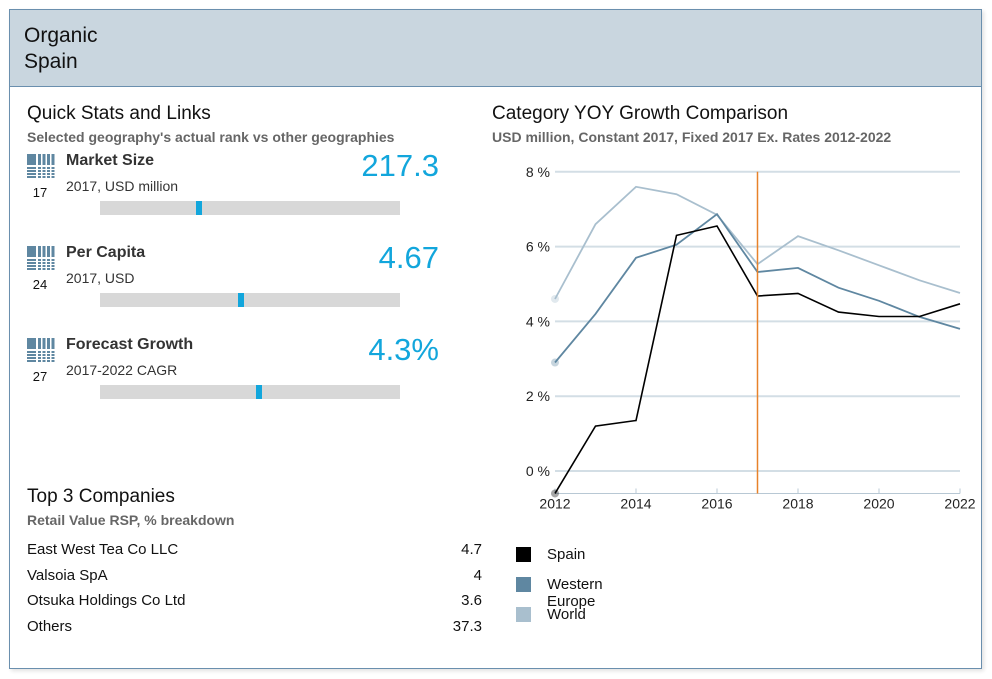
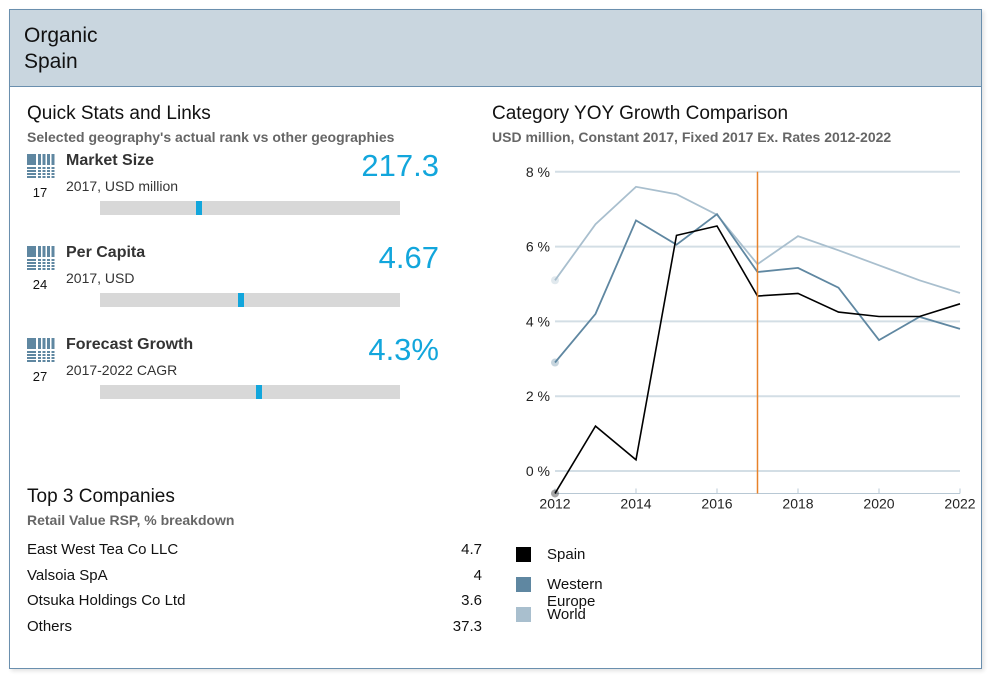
World/2012: 4.6% -> 5.1%
Spain/2014: 1.4% -> 0.3%
Western Europe/2014: 5.7% -> 6.7%
Western Europe/2020: 4.5% -> 3.5%
